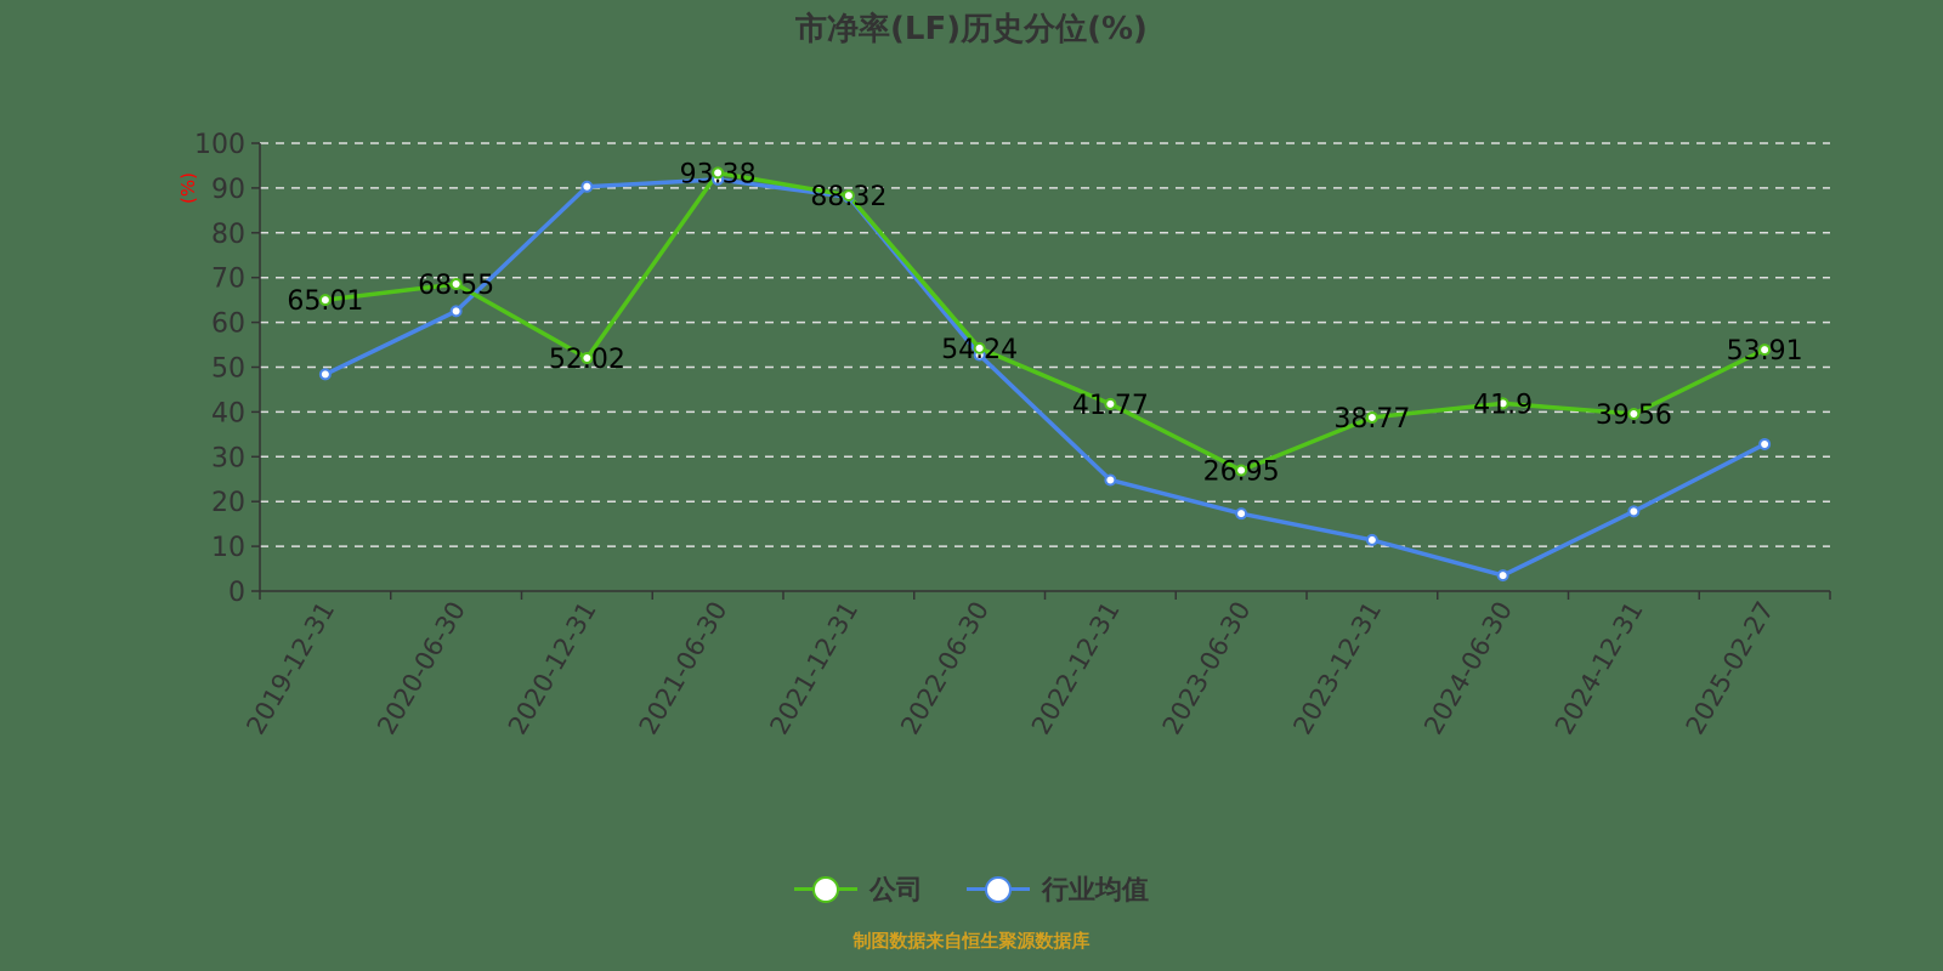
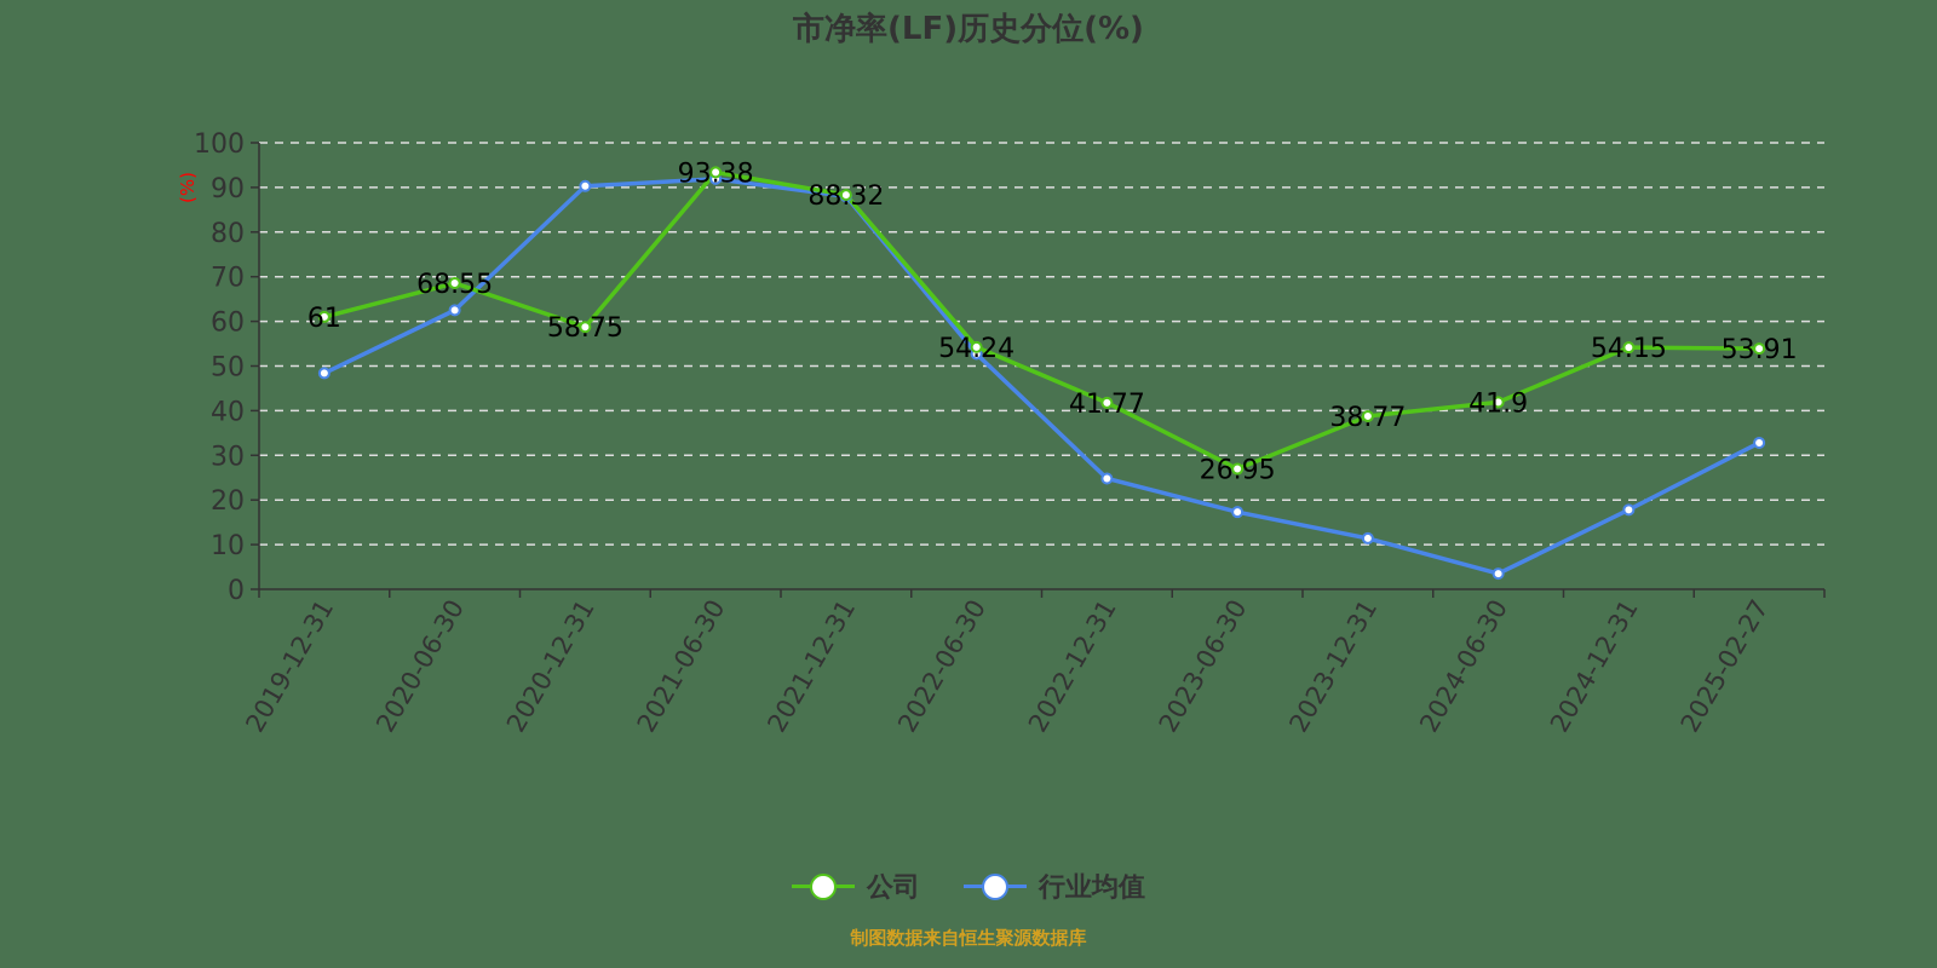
公司/2019-12-31: 65.01 -> 61
公司/2020-12-31: 52.02 -> 58.75
公司/2024-12-31: 39.56 -> 54.15
